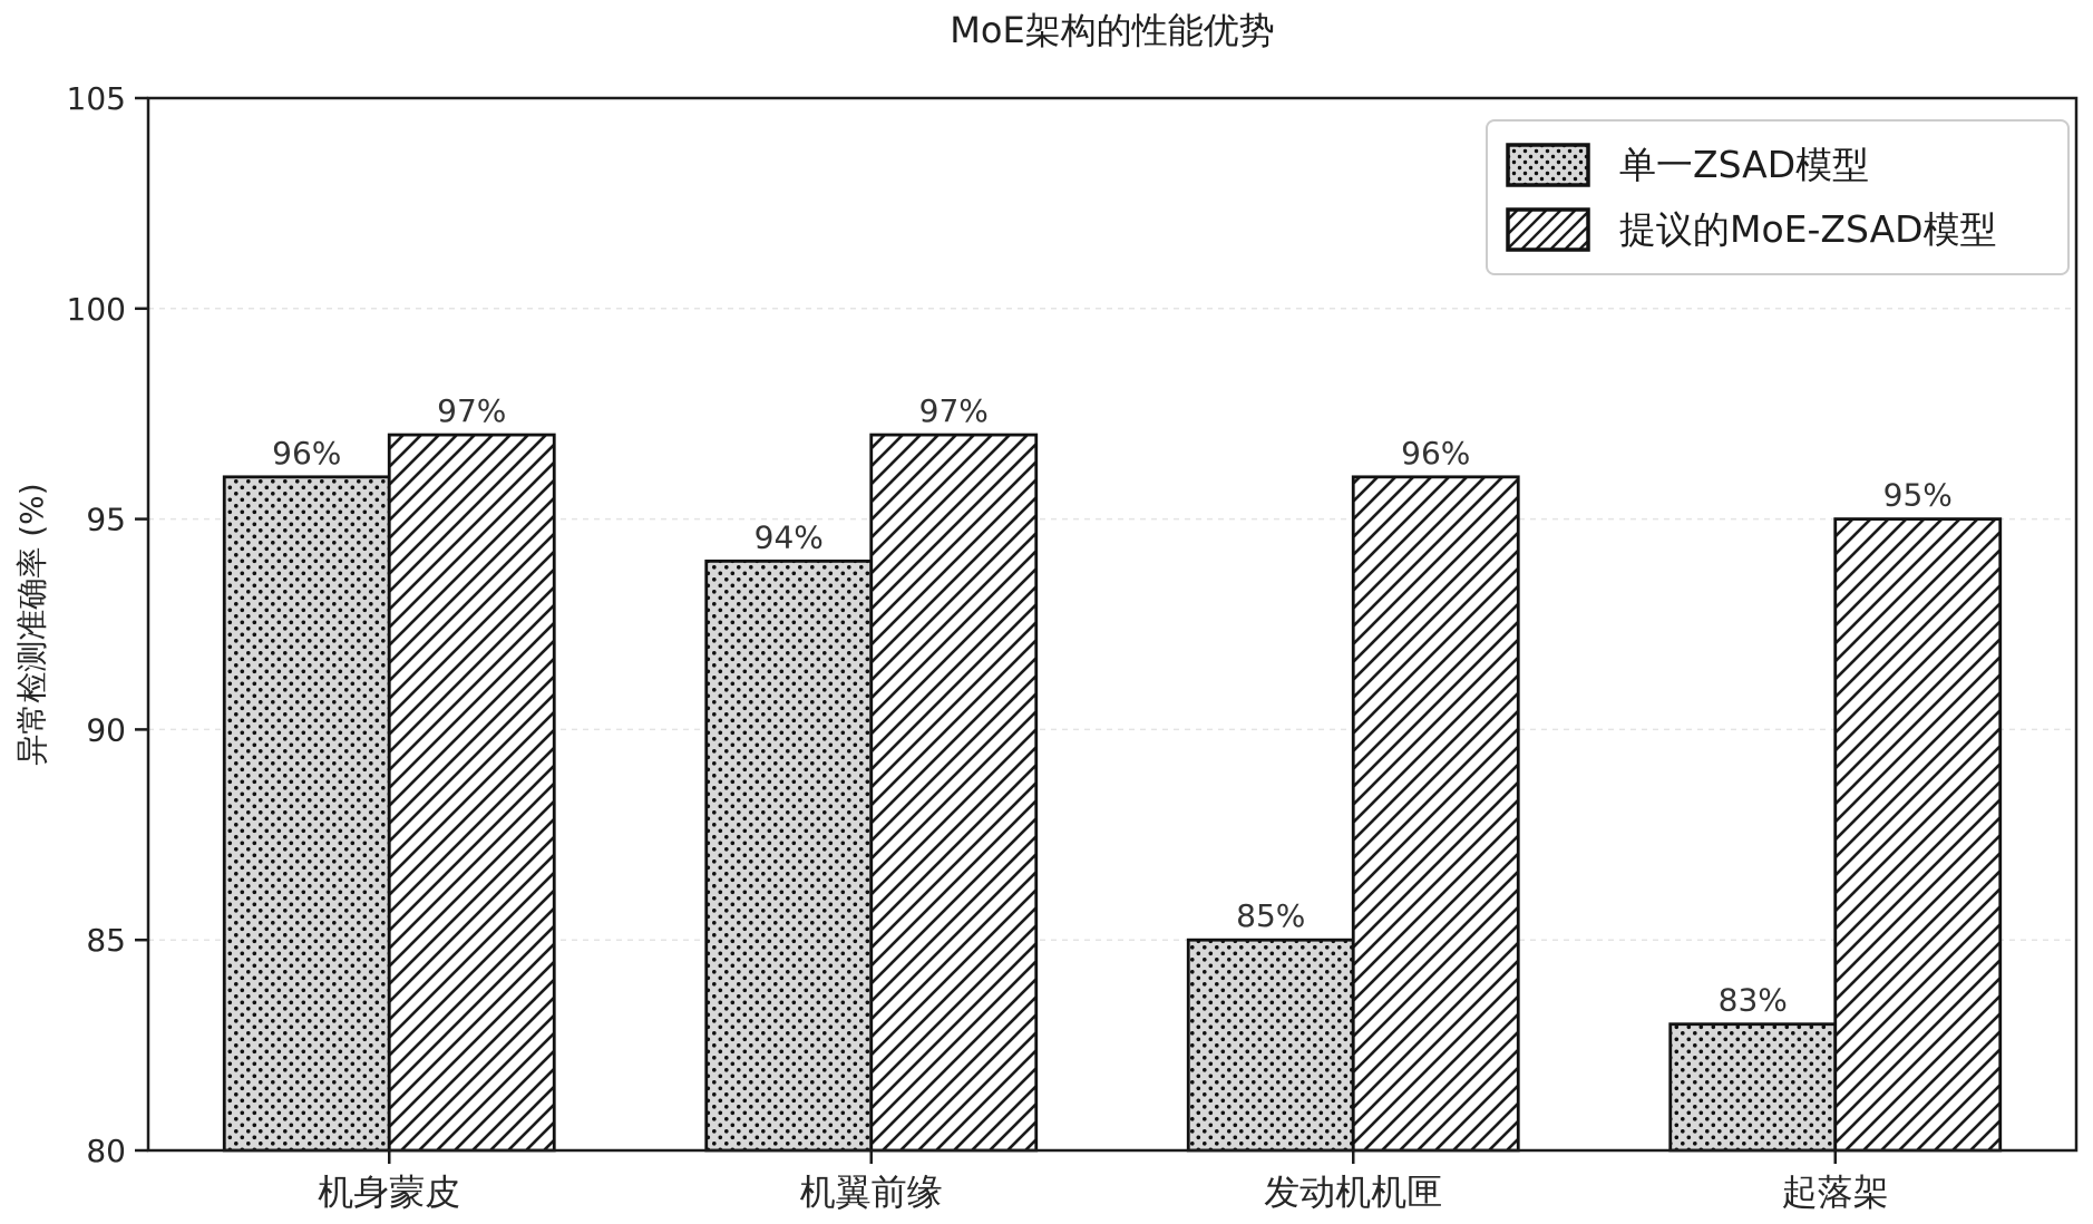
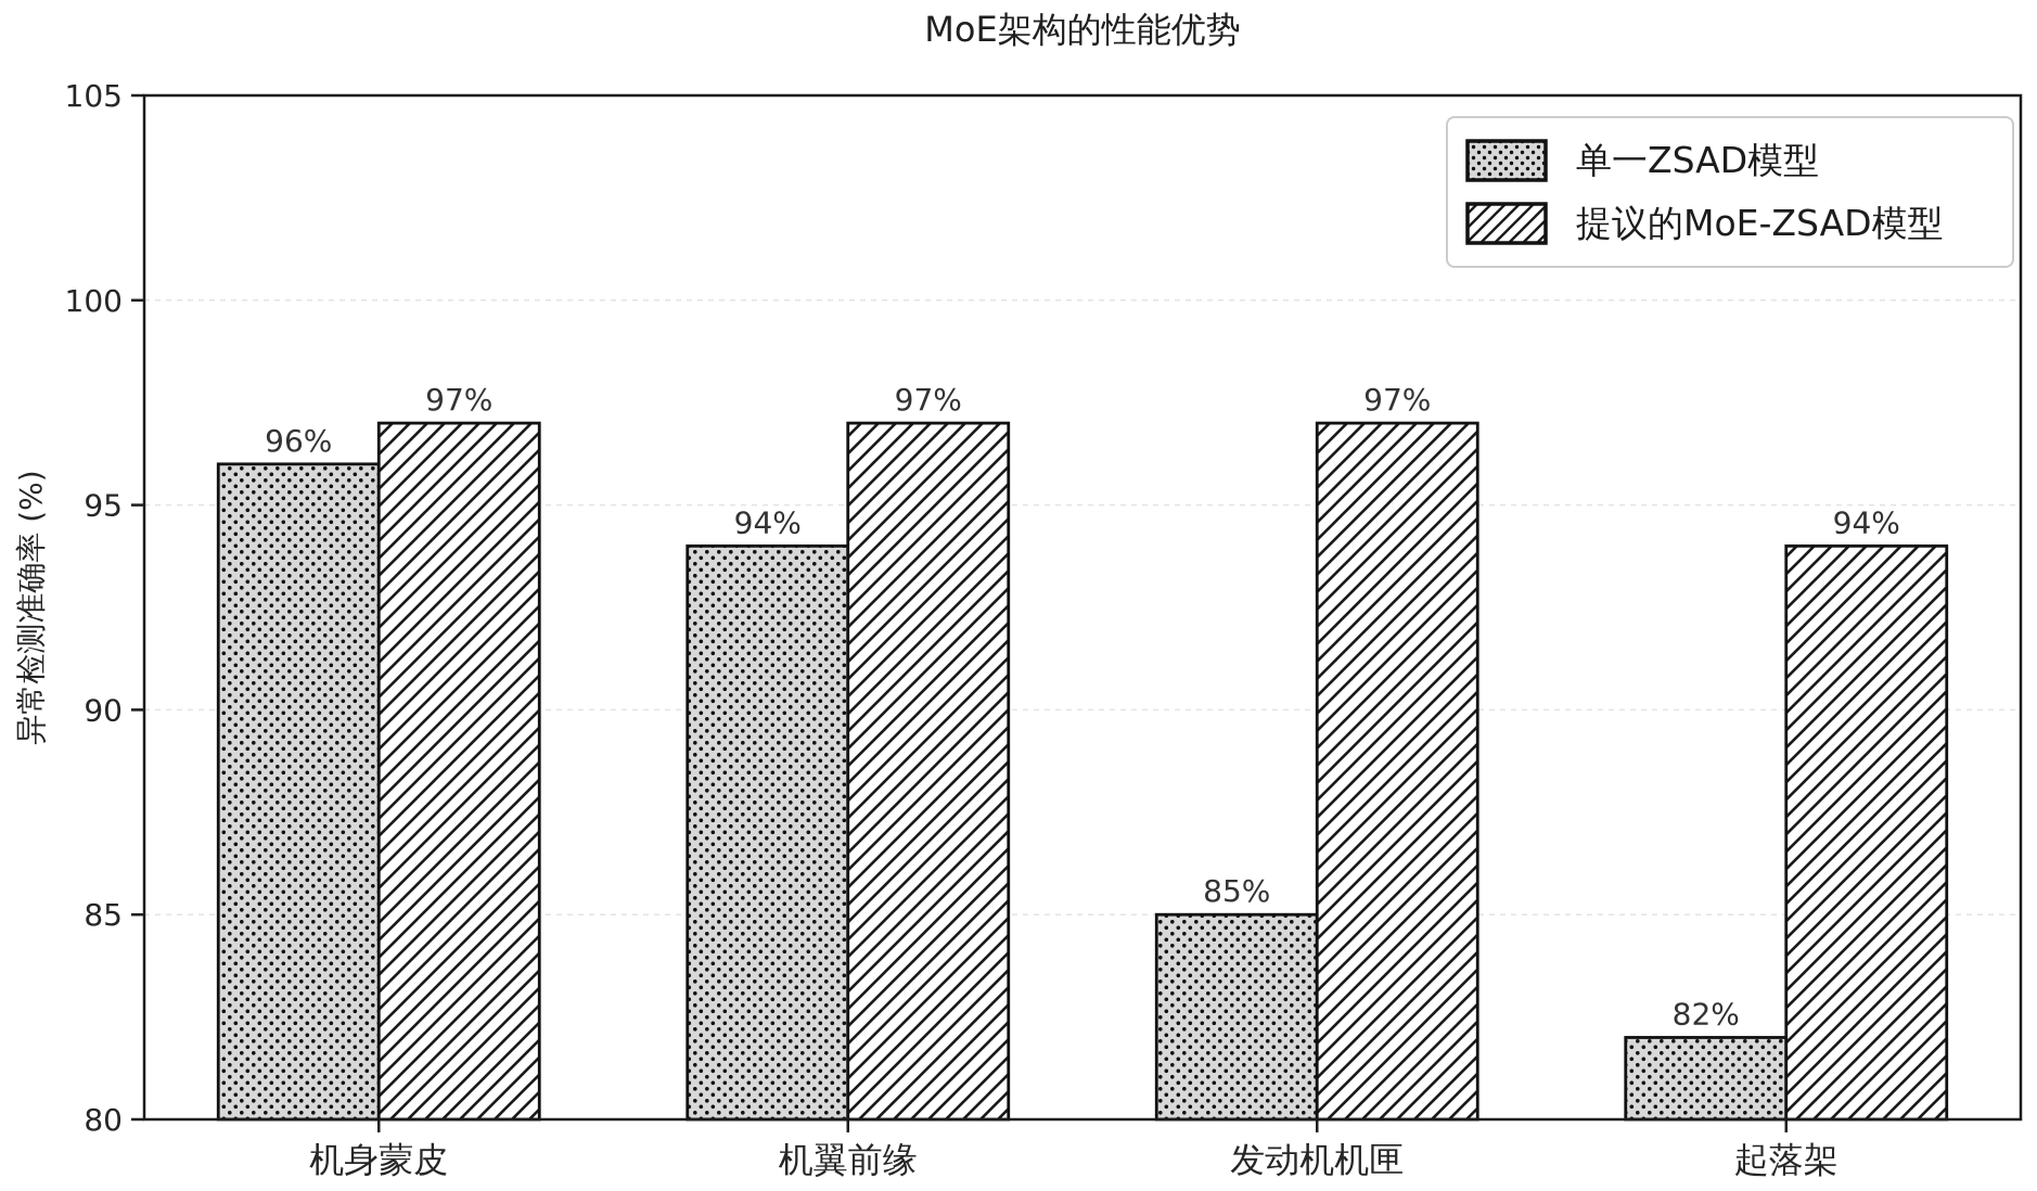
提议的MoE-ZSAD模型/发动机机匣: 96% -> 97%
单一ZSAD模型/起落架: 83% -> 82%
提议的MoE-ZSAD模型/起落架: 95% -> 94%
